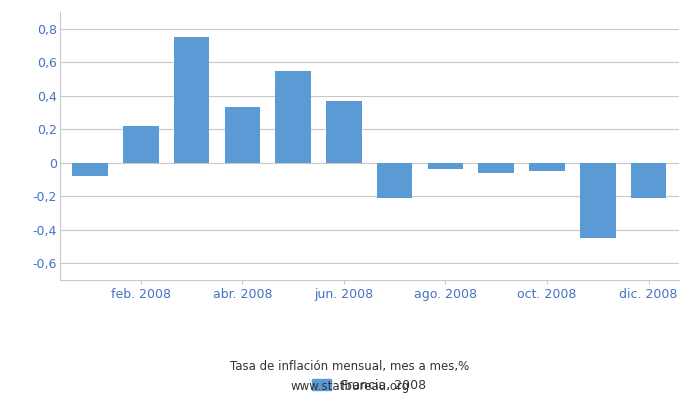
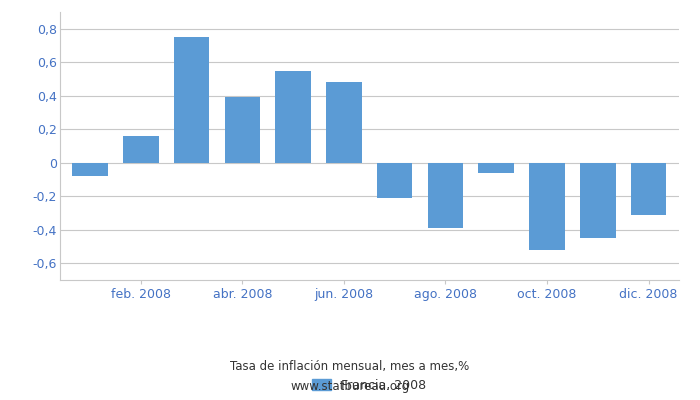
feb. 2008: 0,22 -> 0,16
abr. 2008: 0,33 -> 0,39
jun. 2008: 0,37 -> 0,48
ago. 2008: -0,04 -> -0,39
oct. 2008: -0,05 -> -0,52
dic. 2008: -0,21 -> -0,31
